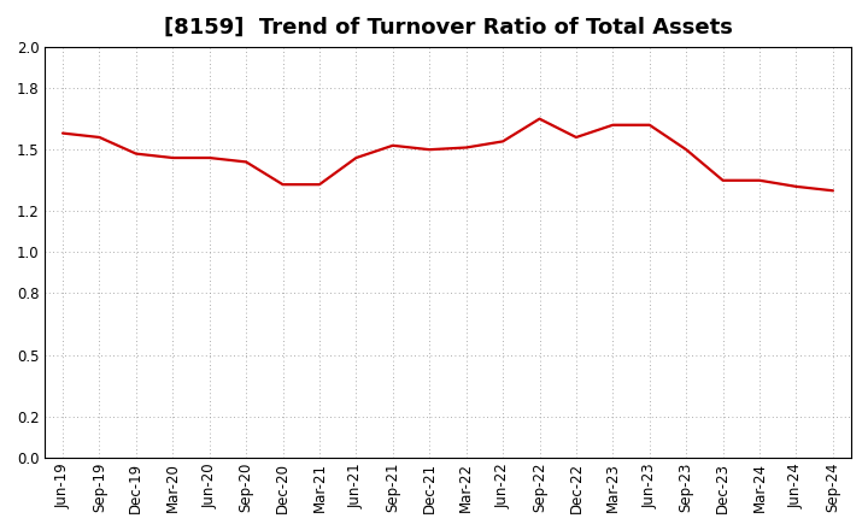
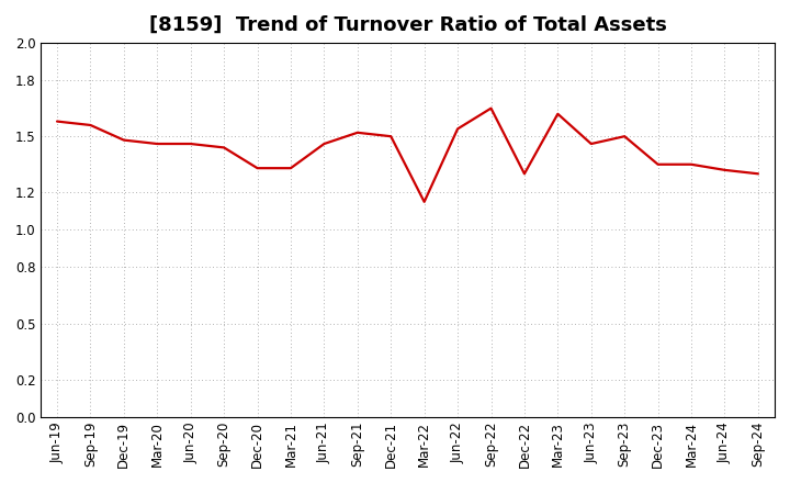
Mar-22: 1.51 -> 1.15
Dec-22: 1.56 -> 1.30
Jun-23: 1.62 -> 1.46
